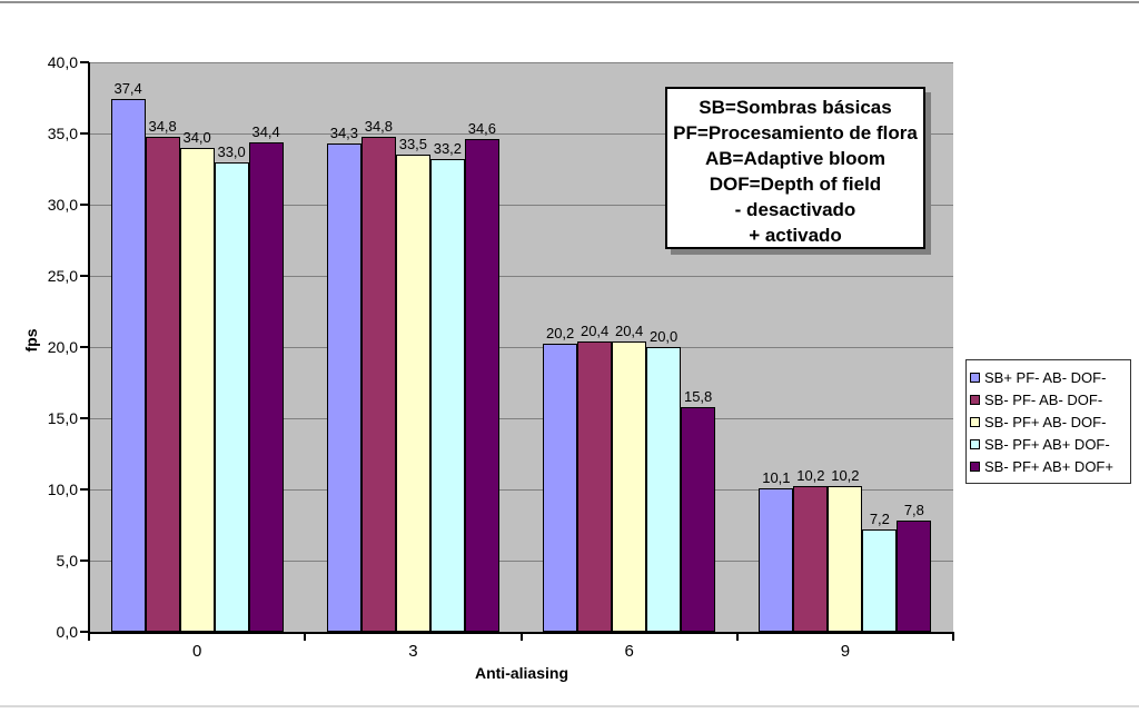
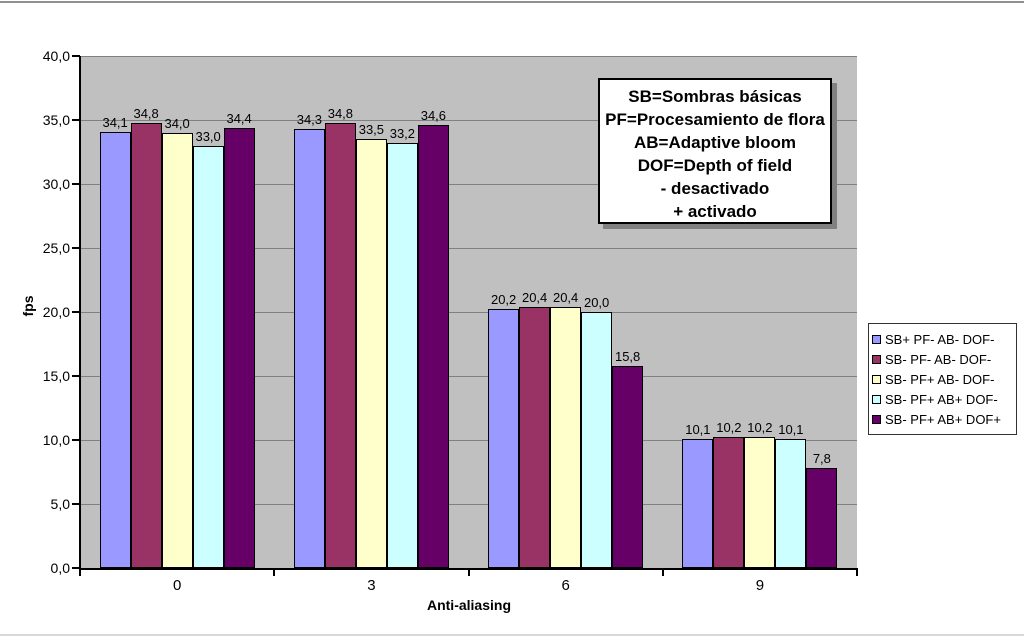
SB+ PF- AB- DOF-/0: 37,4 -> 34,1
SB- PF+ AB+ DOF-/9: 7,2 -> 10,1
